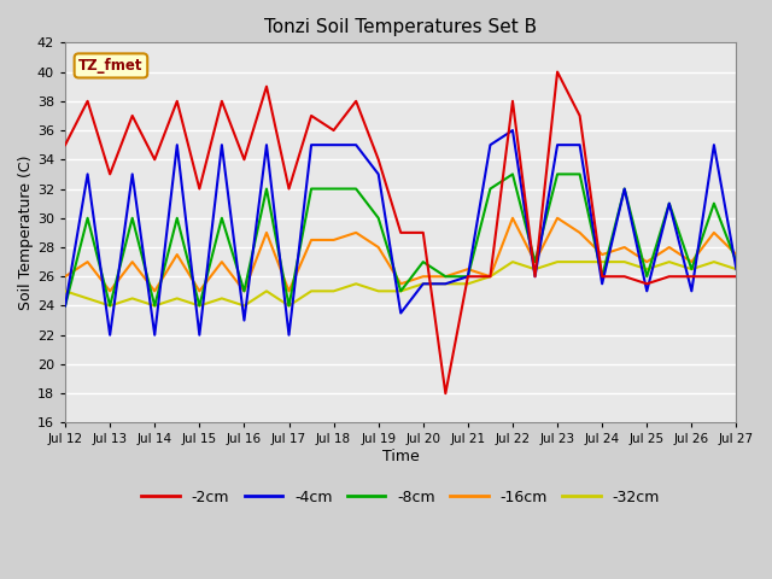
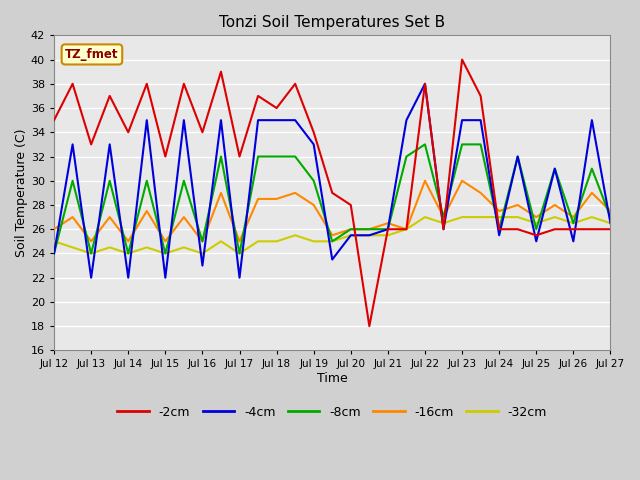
-2cm/Jul 20: 29.0 -> 28.0
-8cm/Jul 20: 27.0 -> 26.0
-4cm/Jul 22: 36.0 -> 38.0
